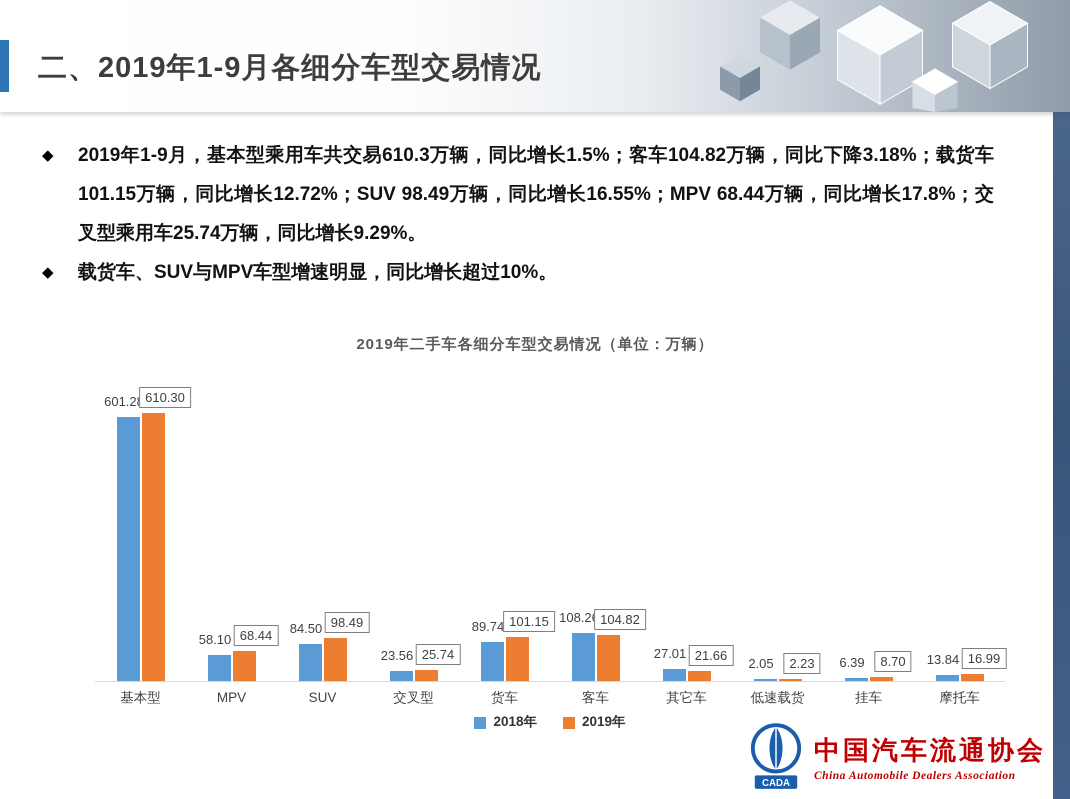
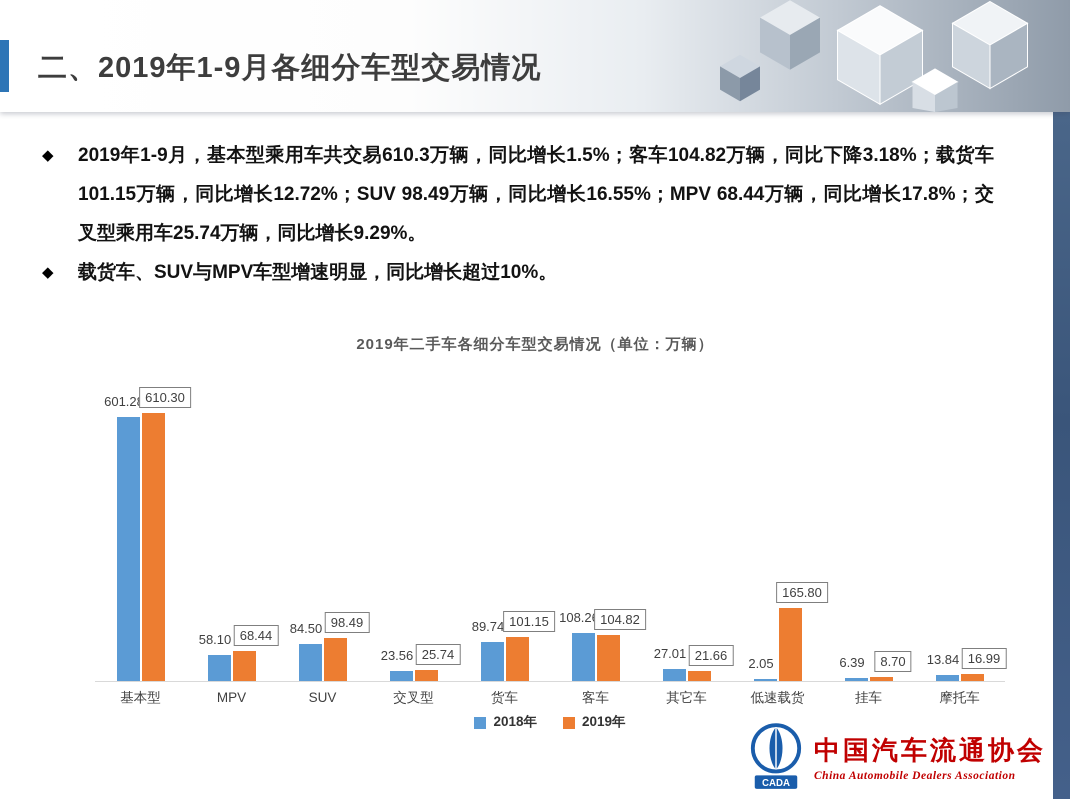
2019年/低速载货: 2.23 -> 165.80
